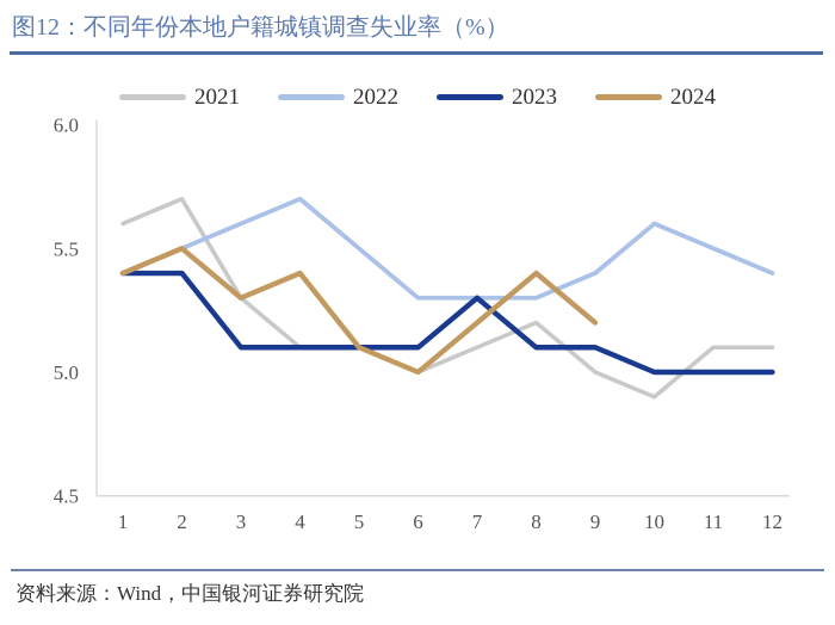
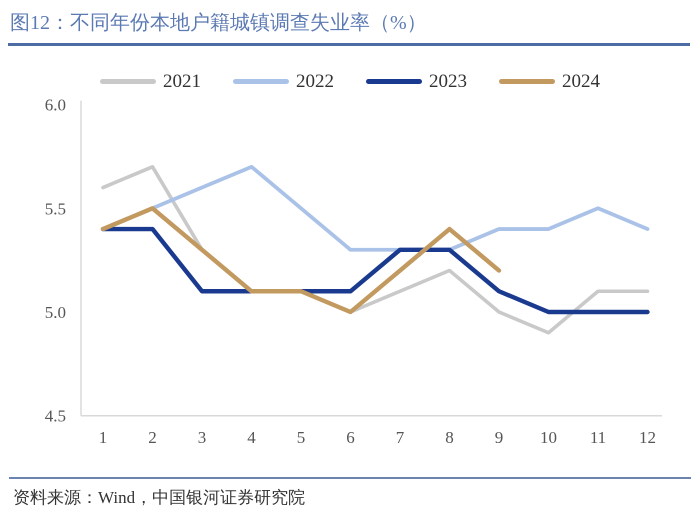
2024/4: 5.4 -> 5.1
2023/8: 5.1 -> 5.3
2022/10: 5.6 -> 5.4
